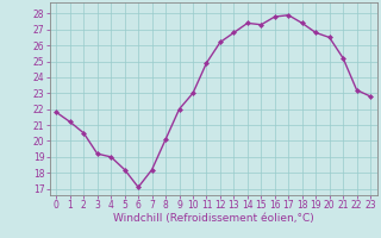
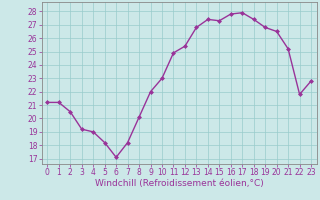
0: 21.8 -> 21.2
12: 26.2 -> 25.4
22: 23.2 -> 21.8
